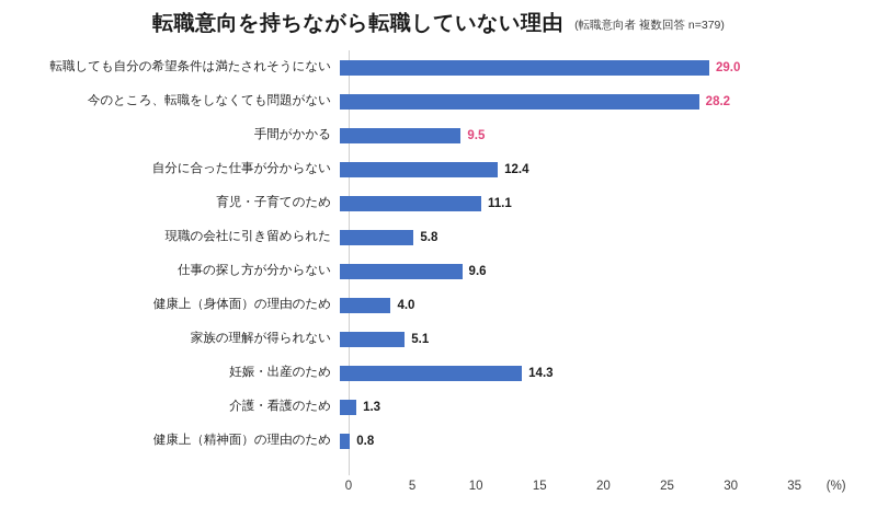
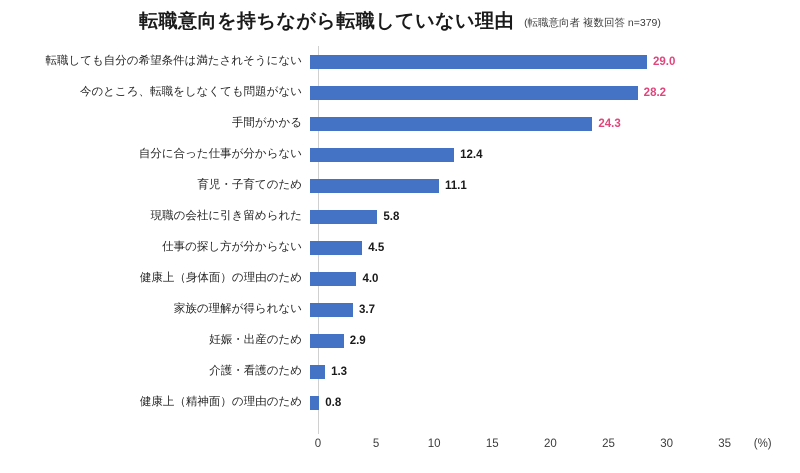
手間がかかる: 9.5 -> 24.3
仕事の探し方が分からない: 9.6 -> 4.5
家族の理解が得られない: 5.1 -> 3.7
妊娠・出産のため: 14.3 -> 2.9
